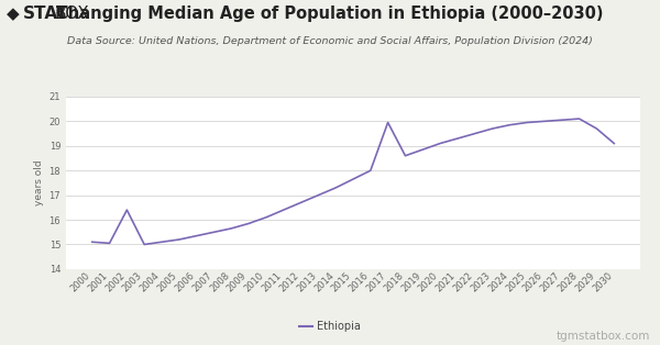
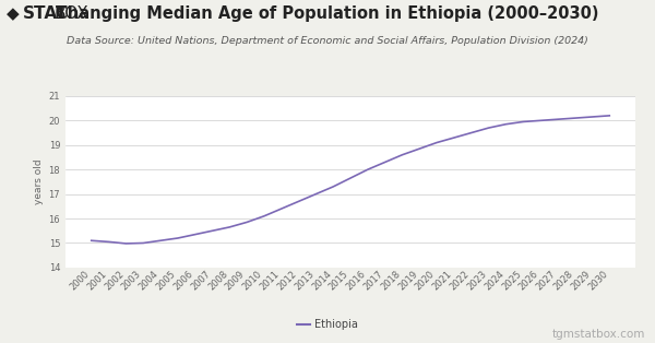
2002: 16.40 -> 14.98
2017: 19.95 -> 18.30
2029: 19.70 -> 20.15
2030: 19.10 -> 20.20
